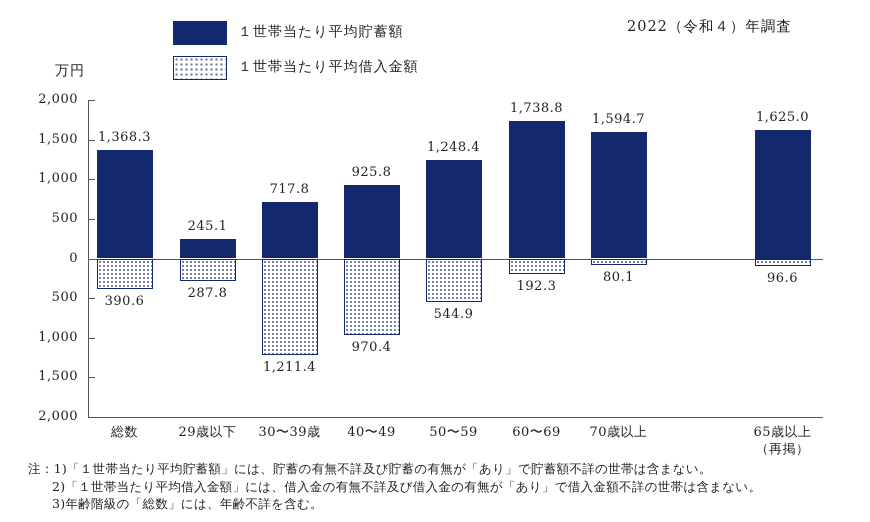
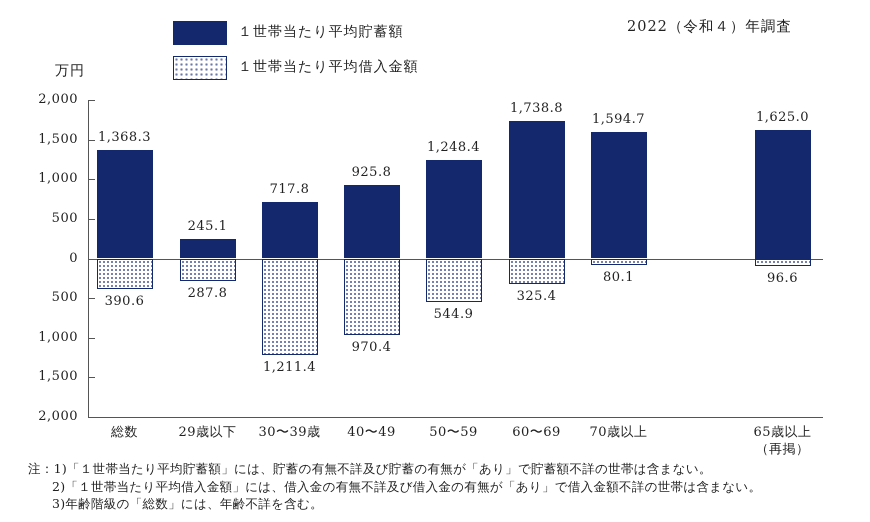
１世帯当たり平均借入金額/60〜69: 192.3 -> 325.4
